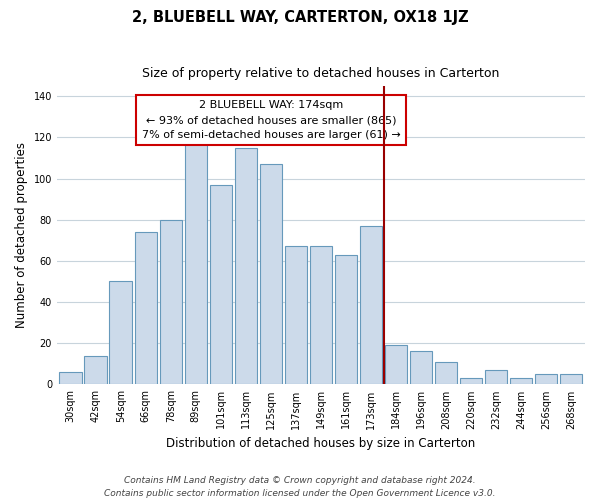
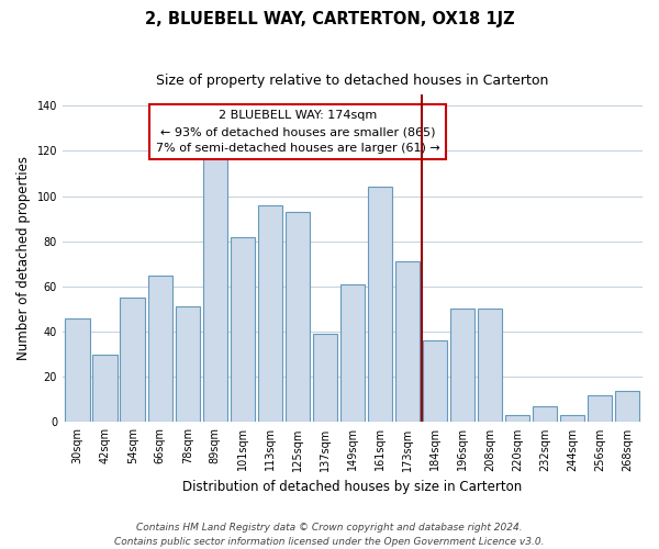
30sqm: 6 -> 46
42sqm: 14 -> 30
54sqm: 50 -> 55
66sqm: 74 -> 65
78sqm: 80 -> 51
101sqm: 97 -> 82
113sqm: 115 -> 96
125sqm: 107 -> 93
137sqm: 67 -> 39
149sqm: 67 -> 61
161sqm: 63 -> 104
173sqm: 77 -> 71
184sqm: 19 -> 36
196sqm: 16 -> 50
208sqm: 11 -> 50
256sqm: 5 -> 12
268sqm: 5 -> 14
